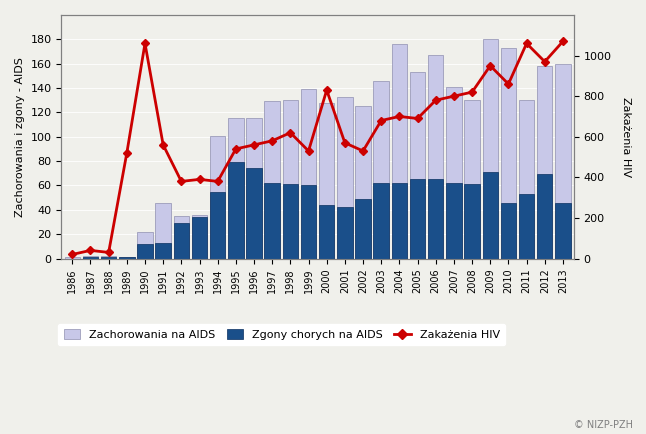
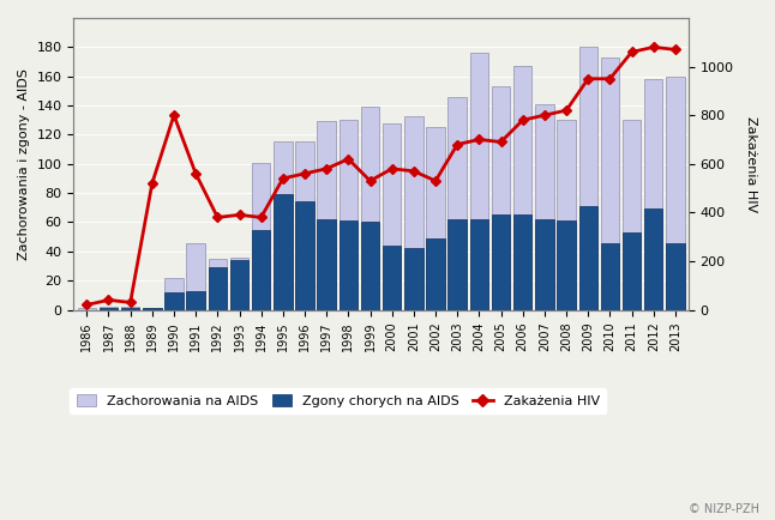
Zakażenia HIV/1990: 1060 -> 800
Zakażenia HIV/2000: 830 -> 580
Zakażenia HIV/2010: 860 -> 950
Zakażenia HIV/2012: 970 -> 1080
